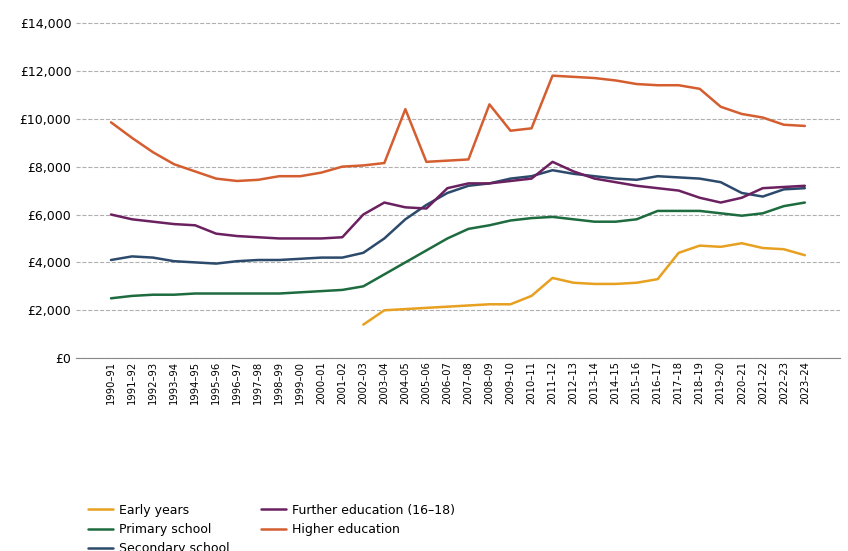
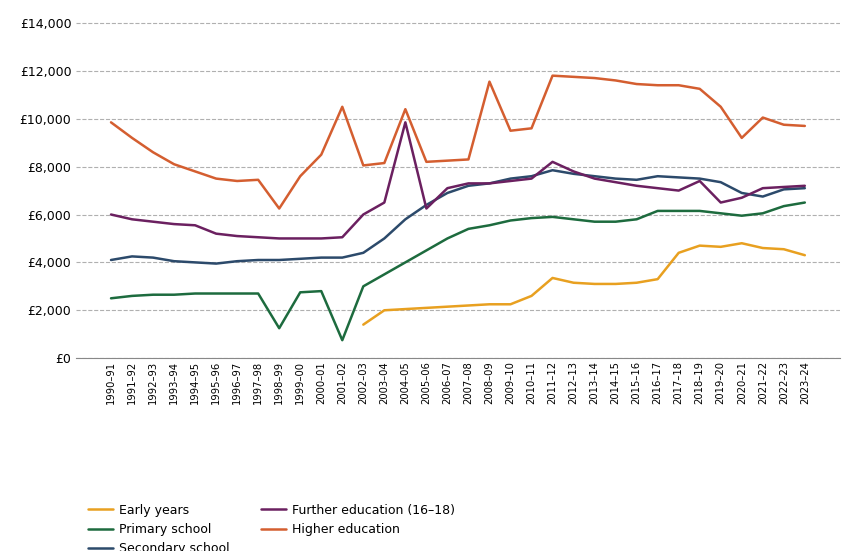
Primary school/1998–99: £2,700 -> £1,250
Higher education/1998–99: £7,600 -> £6,250
Higher education/2000–01: £7,750 -> £8,500
Primary school/2001–02: £2,850 -> £750
Higher education/2001–02: £8,000 -> £10,500
Further education (16–18)/2004–05: £6,300 -> £9,850
Higher education/2008–09: £10,600 -> £11,550
Further education (16–18)/2018–19: £6,700 -> £7,400
Higher education/2020–21: £10,200 -> £9,200
